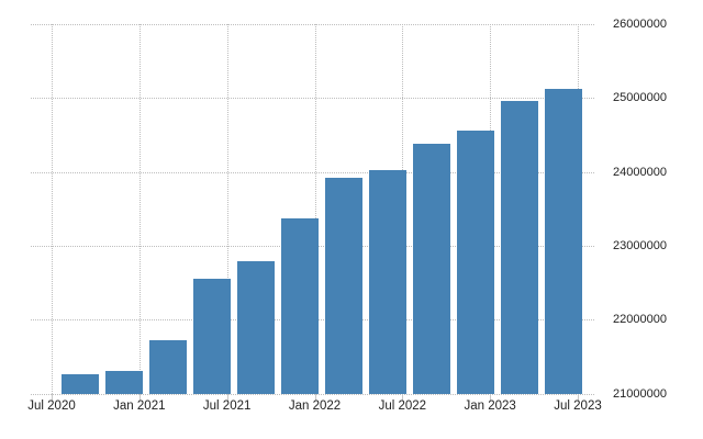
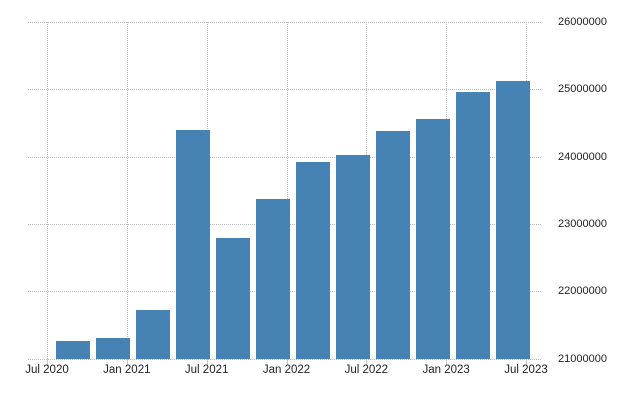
Jul 2021: 22600000 -> 24400000
